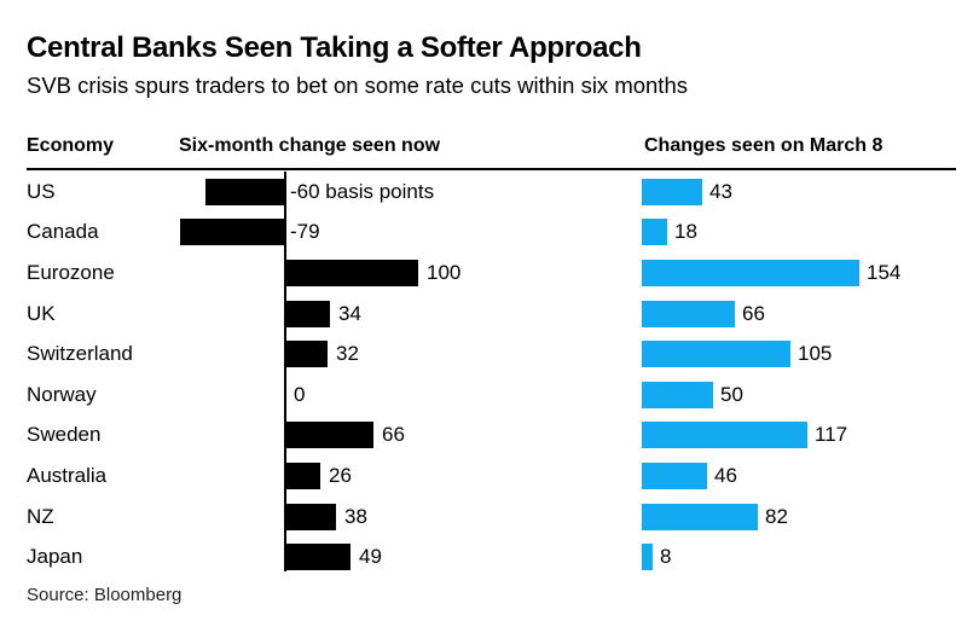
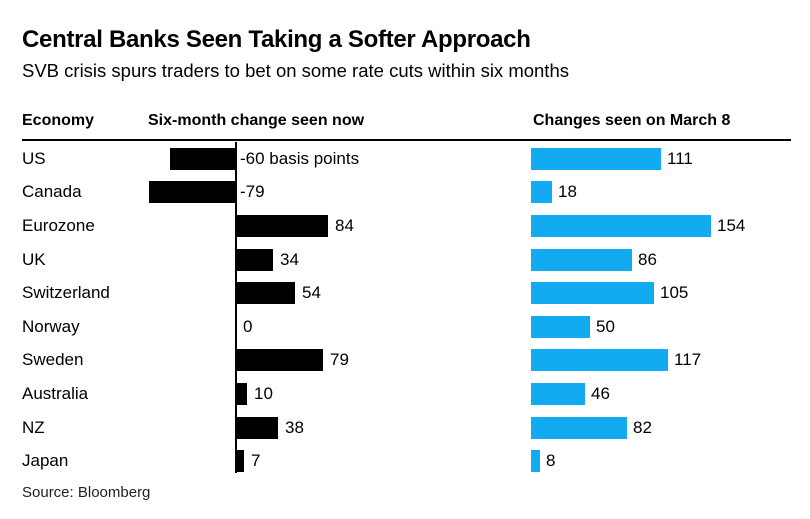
Changes seen on March 8/US: 43 -> 111
Six-month change seen now/Eurozone: 100 -> 84
Changes seen on March 8/UK: 66 -> 86
Six-month change seen now/Switzerland: 32 -> 54
Six-month change seen now/Sweden: 66 -> 79
Six-month change seen now/Australia: 26 -> 10
Six-month change seen now/Japan: 49 -> 7
